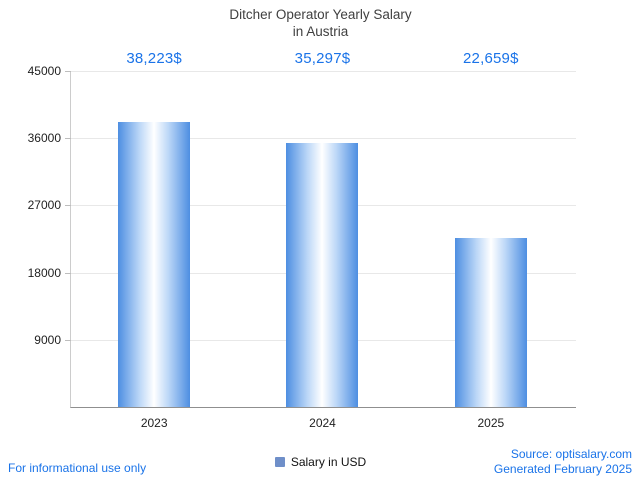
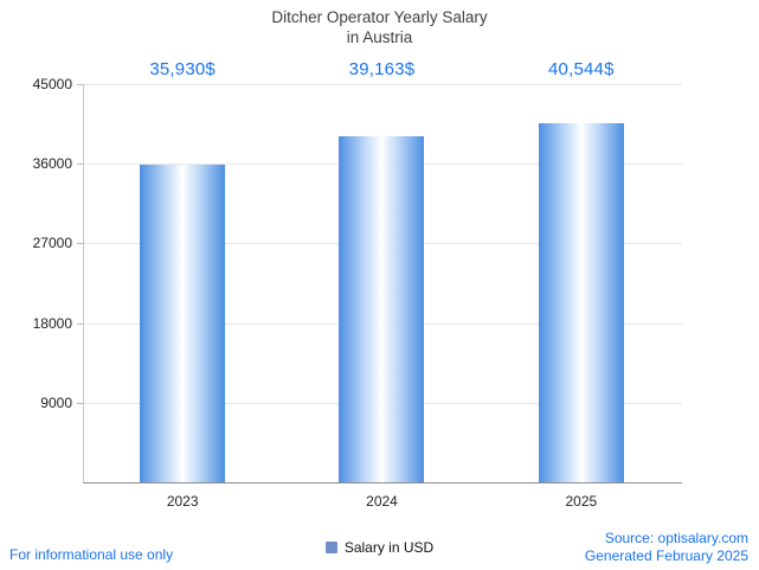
2023: 38,223 -> 35,930
2024: 35,297 -> 39,163
2025: 22,659 -> 40,544
